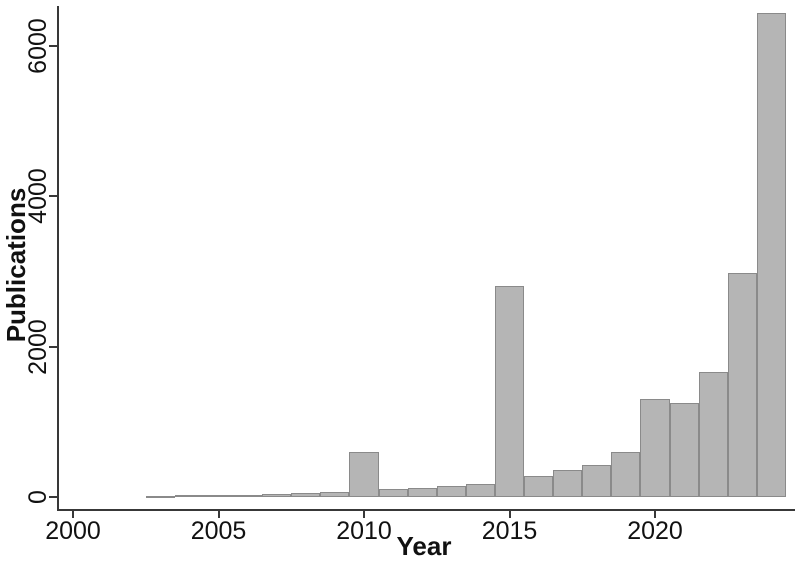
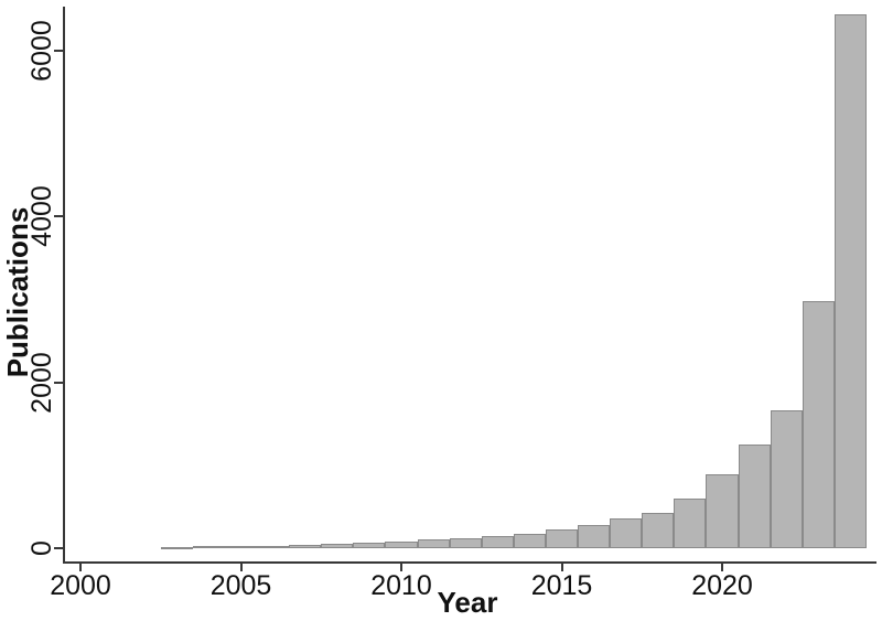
2010: 600 -> 100
2015: 2800 -> 200
2020: 1300 -> 900
